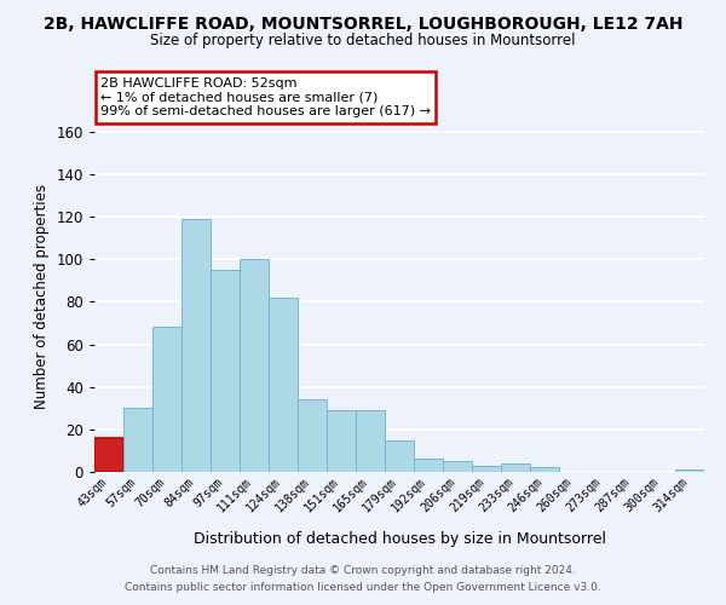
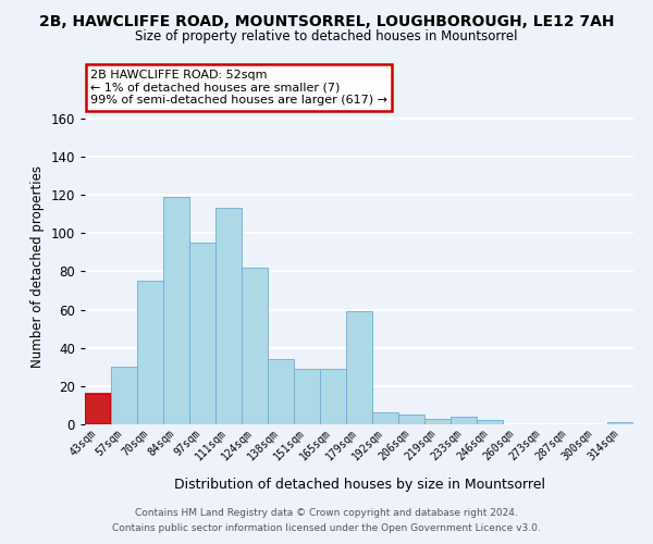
70sqm: 68 -> 75
111sqm: 100 -> 113
179sqm: 15 -> 59
